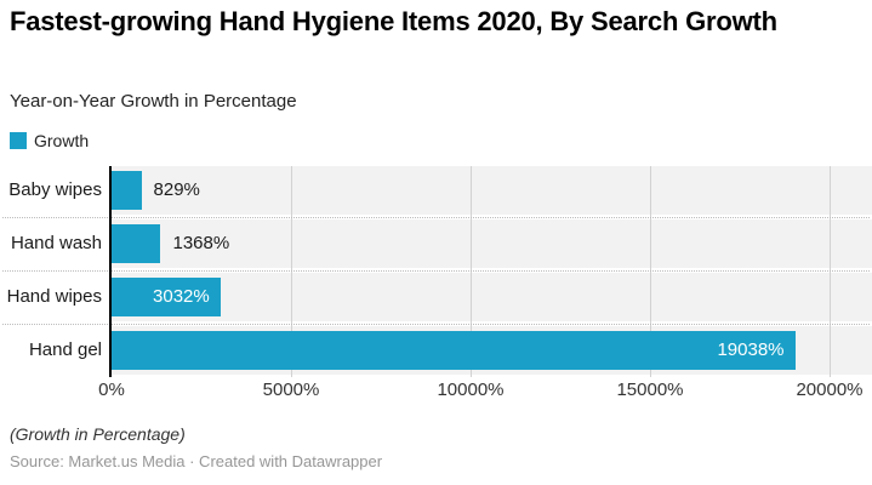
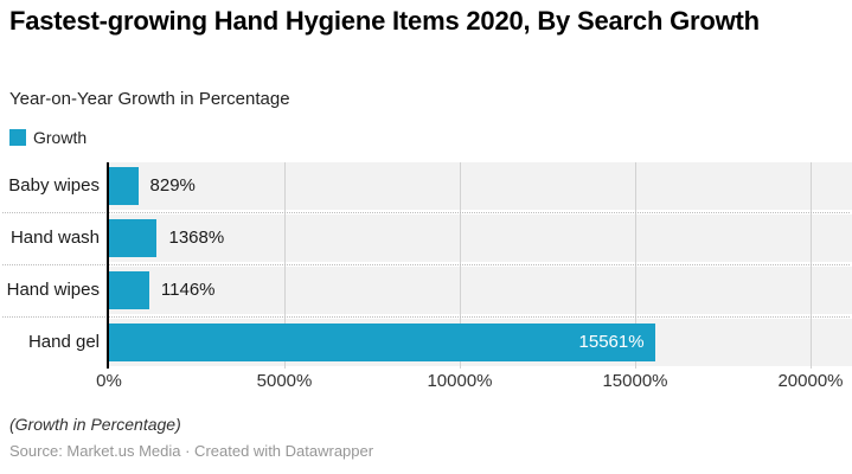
Hand wipes: 3032% -> 1146%
Hand gel: 19038% -> 15561%
